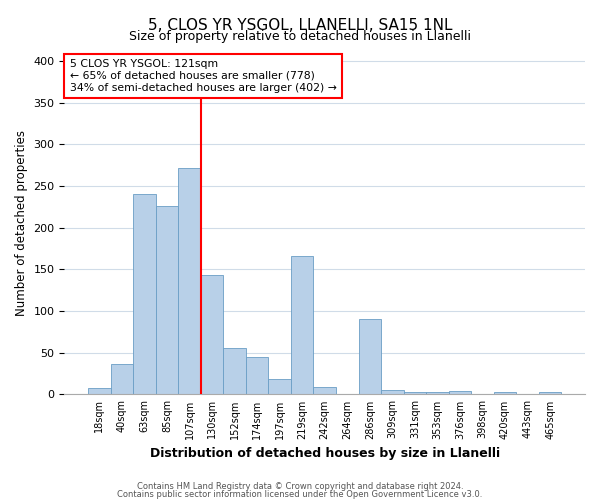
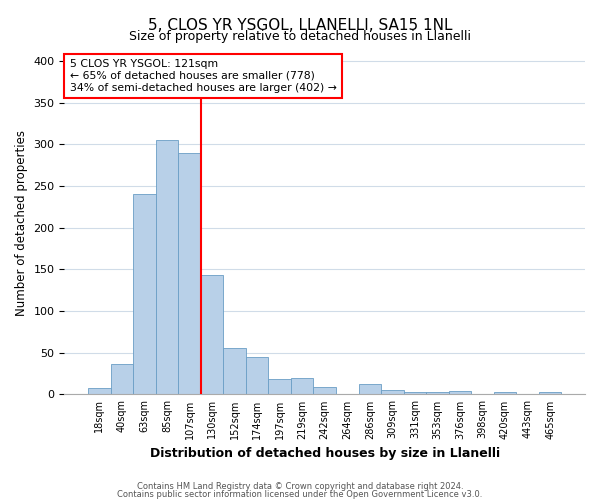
85sqm: 226 -> 305
107sqm: 272 -> 290
219sqm: 166 -> 20
286sqm: 90 -> 12
